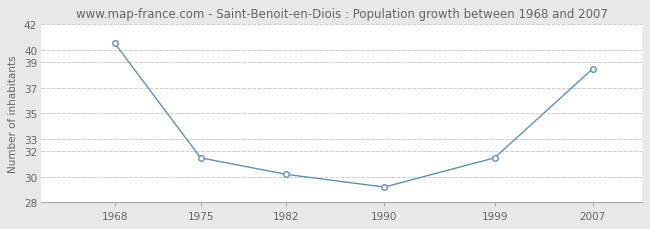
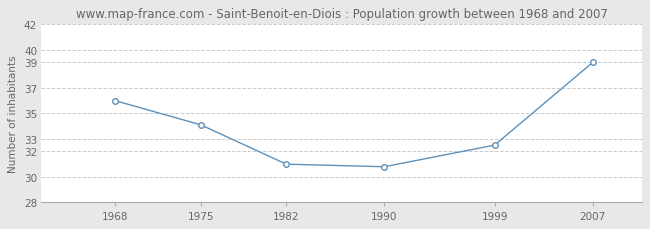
1968: 40.5 -> 36.0
1975: 31.5 -> 34.1
1982: 30.2 -> 31.0
1990: 29.2 -> 30.8
1999: 31.5 -> 32.5
2007: 38.5 -> 39.0
